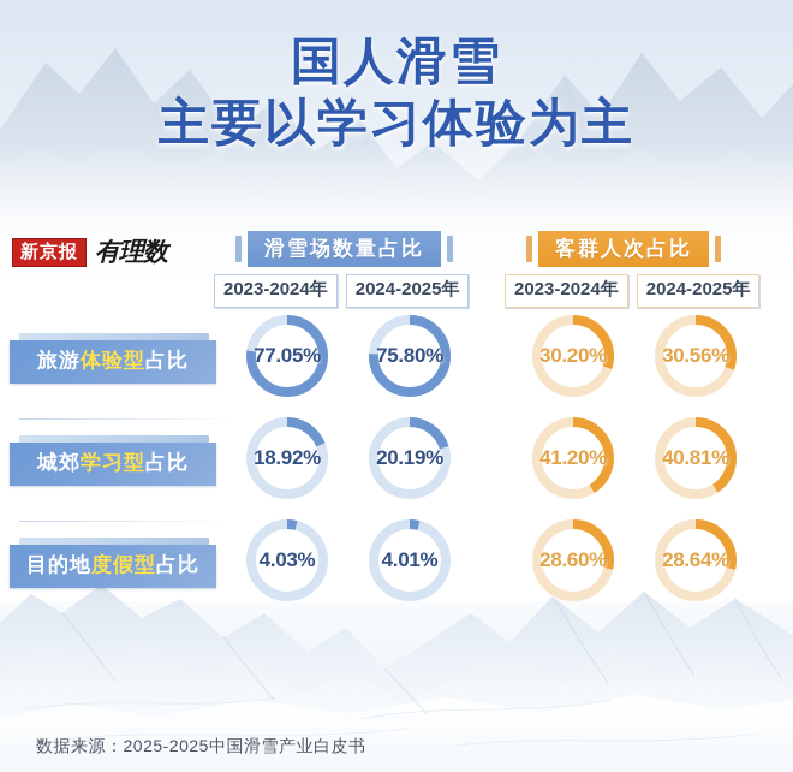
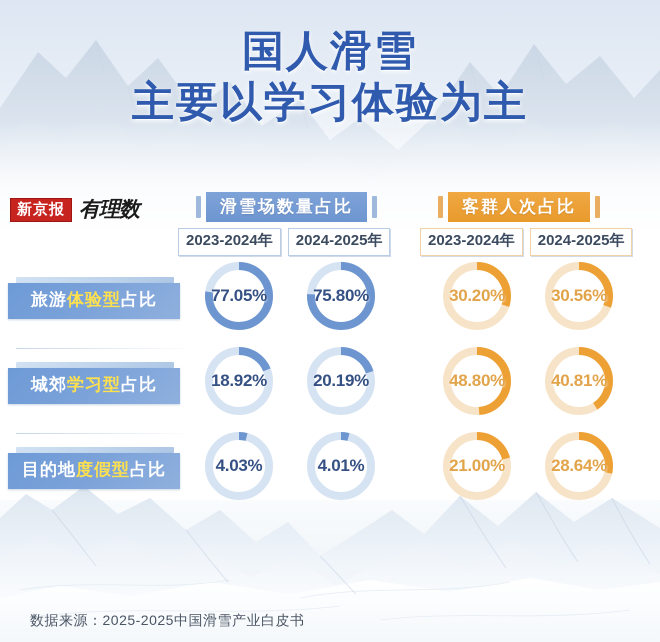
客群人次占比 2023-2024年/城郊学习型占比: 41.20% -> 48.80%
客群人次占比 2023-2024年/目的地度假型占比: 28.60% -> 21.00%
